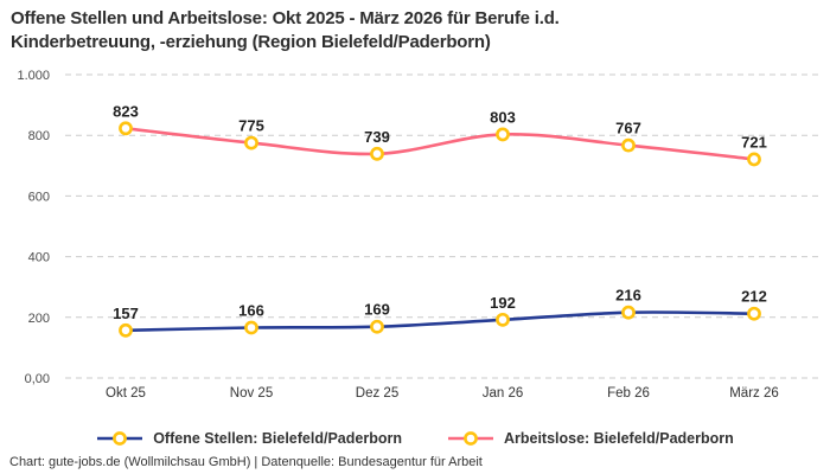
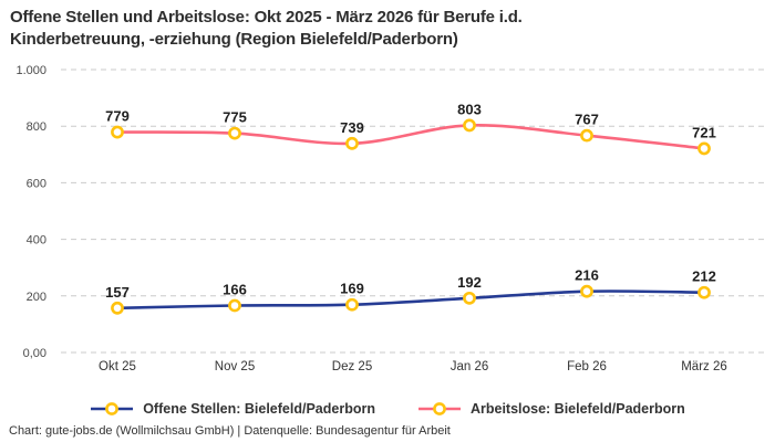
Arbeitslose: Bielefeld/Paderborn/Okt 25: 823 -> 779
